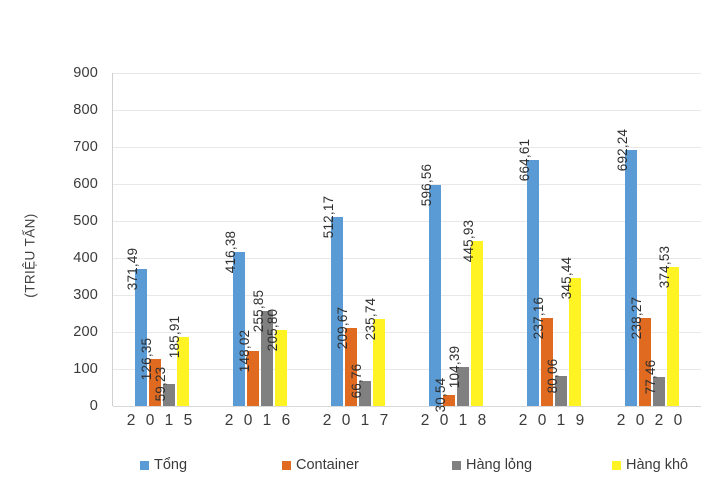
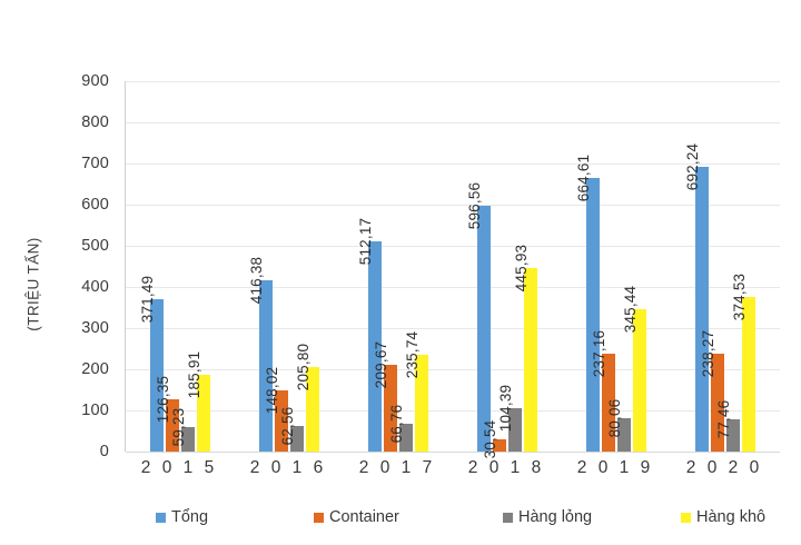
Hàng lỏng/2 0 1 6: 255,85 -> 62,56
